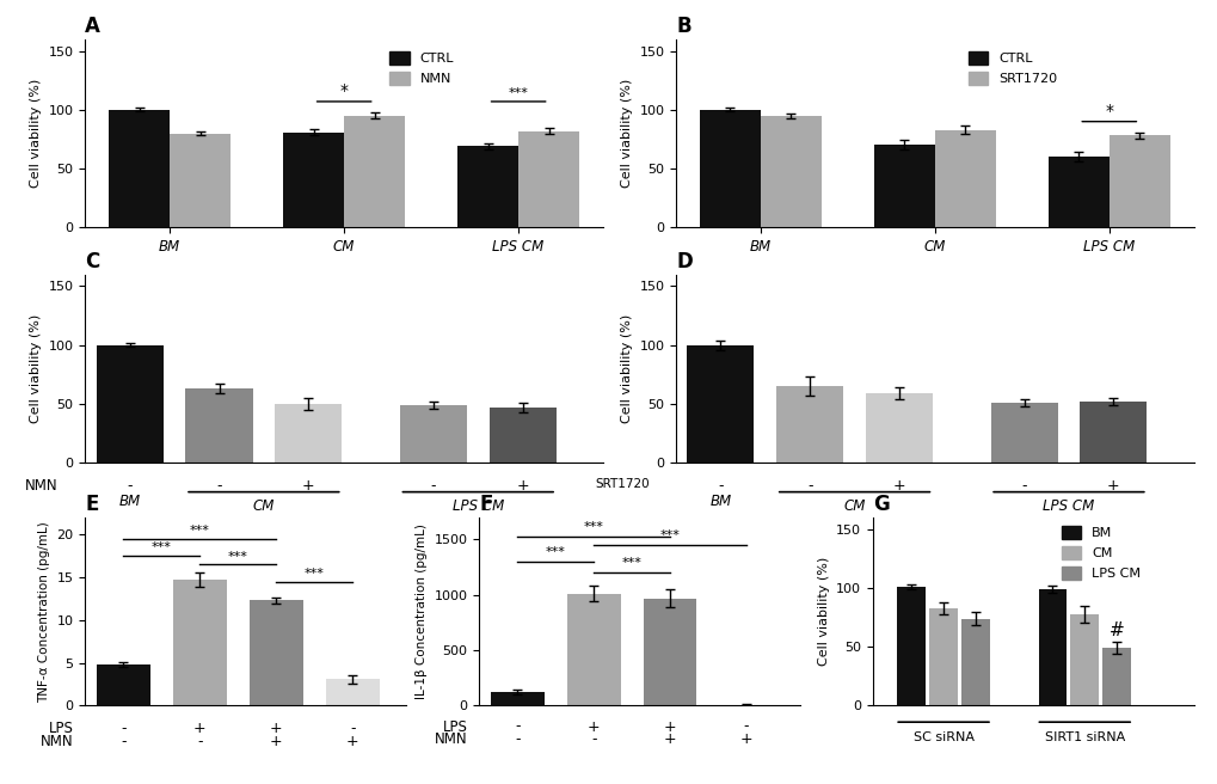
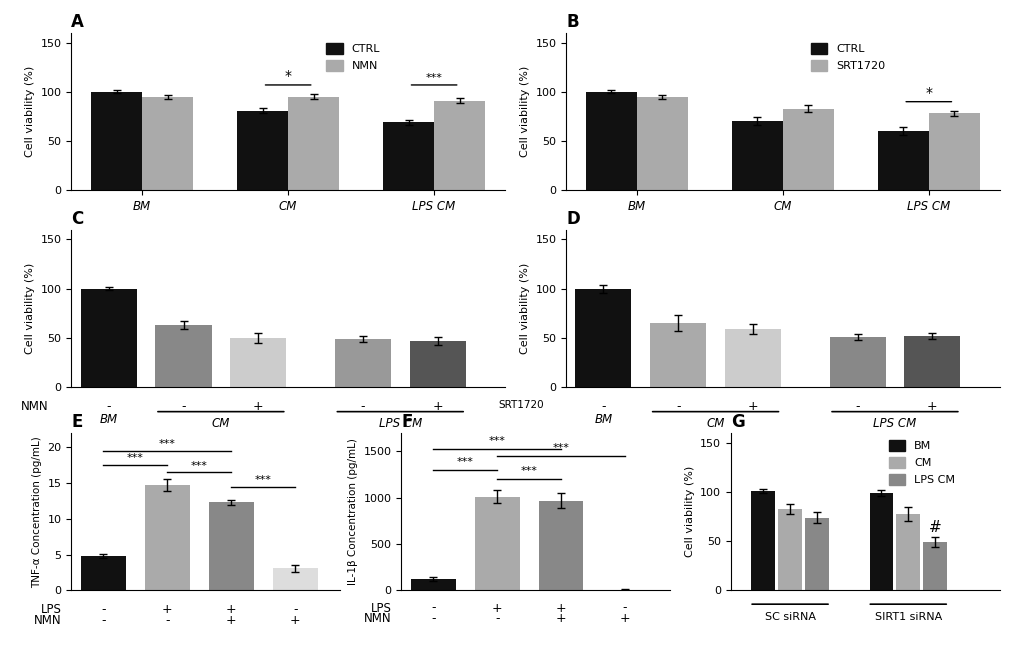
A/NMN/BM: 80 -> 95
A/NMN/LPS CM: 82 -> 91
